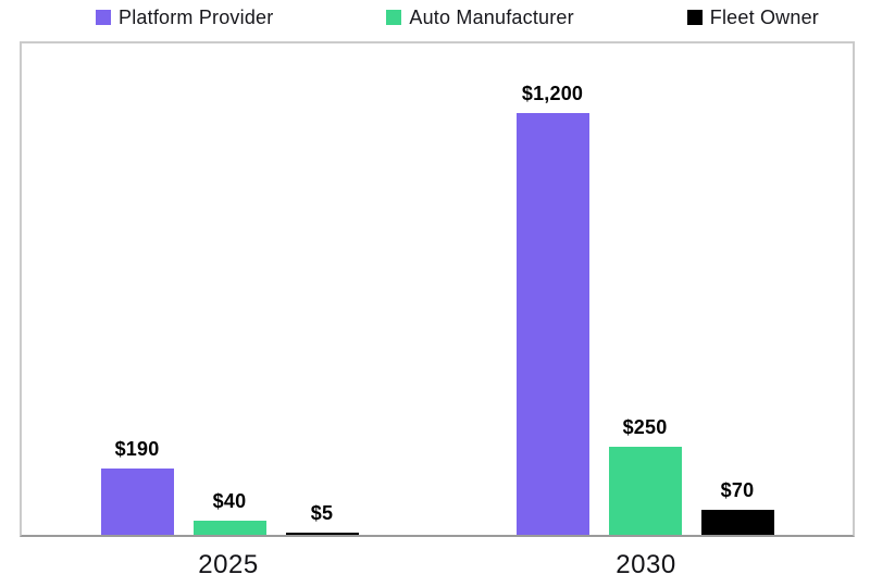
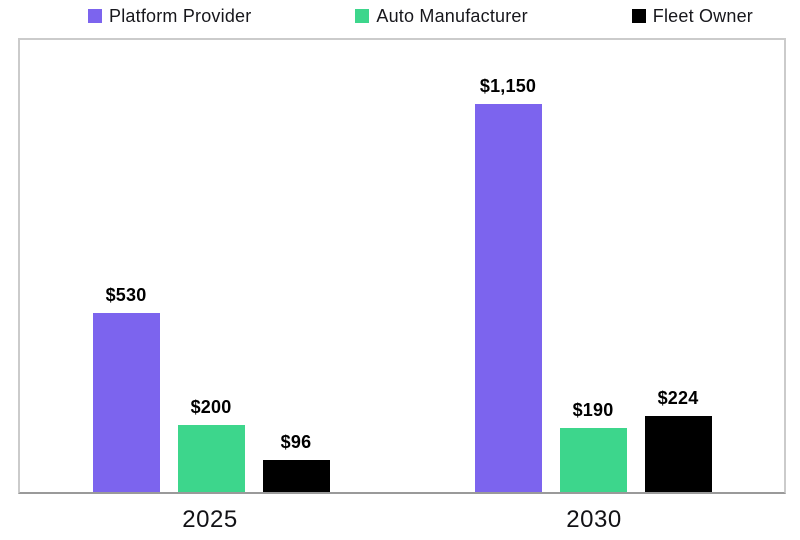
Platform Provider/2025: $190 -> $530
Auto Manufacturer/2025: $40 -> $200
Fleet Owner/2025: $5 -> $96
Platform Provider/2030: $1,200 -> $1,150
Auto Manufacturer/2030: $250 -> $190
Fleet Owner/2030: $70 -> $224
